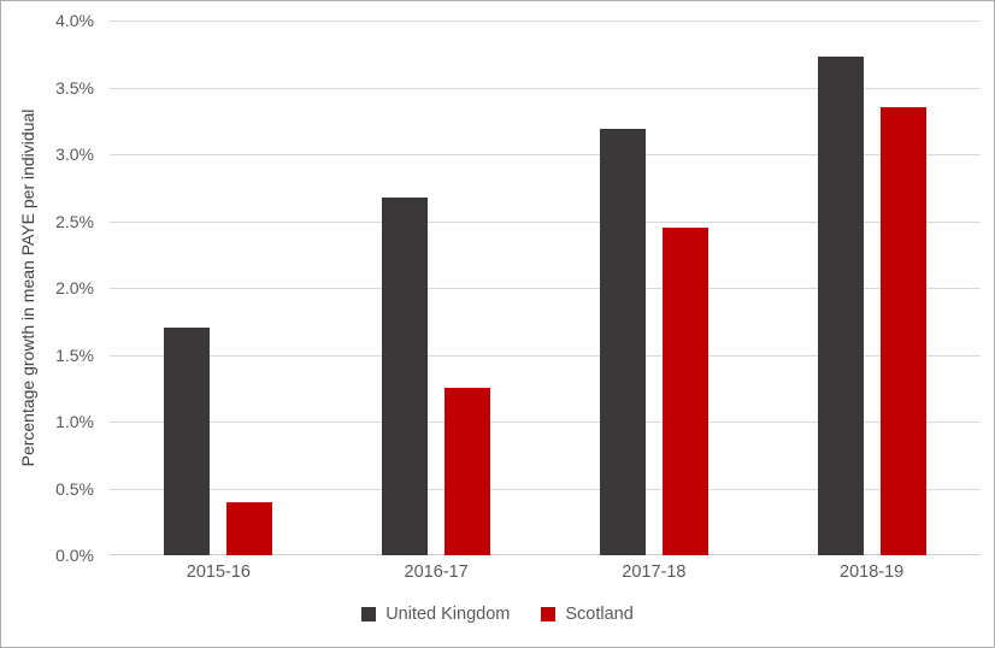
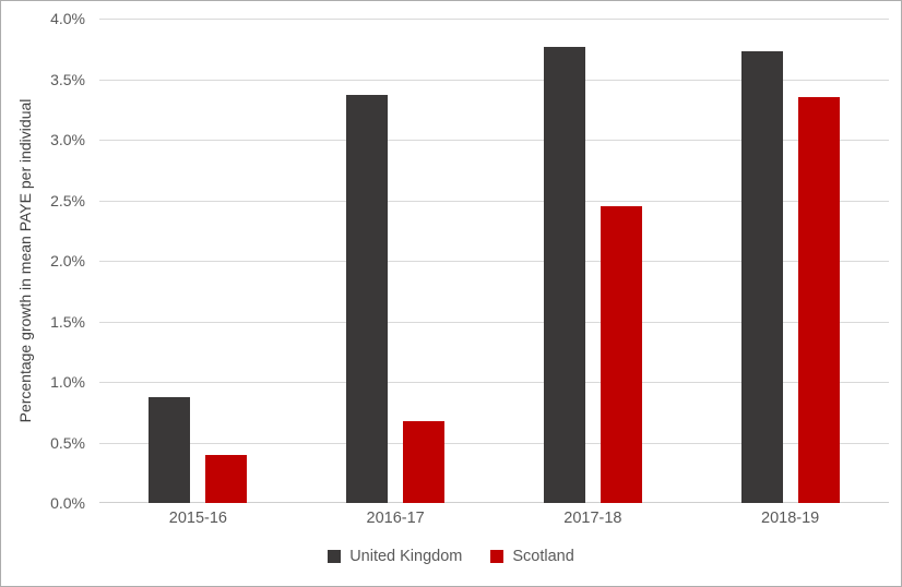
United Kingdom/2015-16: 1.70% -> 0.87%
United Kingdom/2016-17: 2.68% -> 3.37%
Scotland/2016-17: 1.25% -> 0.68%
United Kingdom/2017-18: 3.19% -> 3.77%
